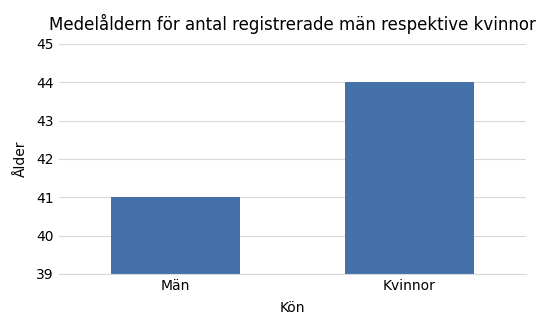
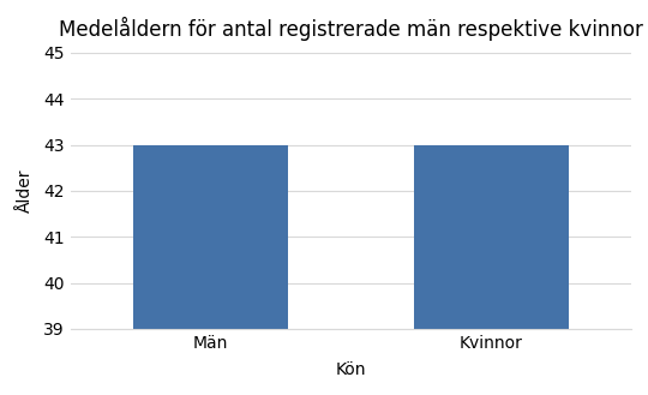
Män: 41 -> 43
Kvinnor: 44 -> 43
